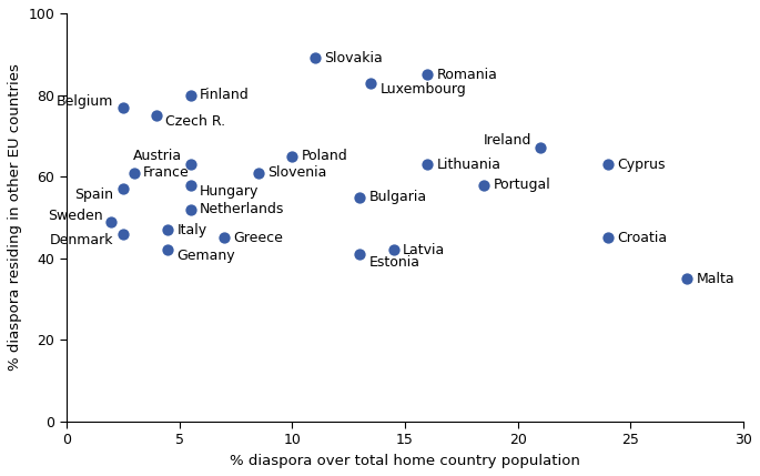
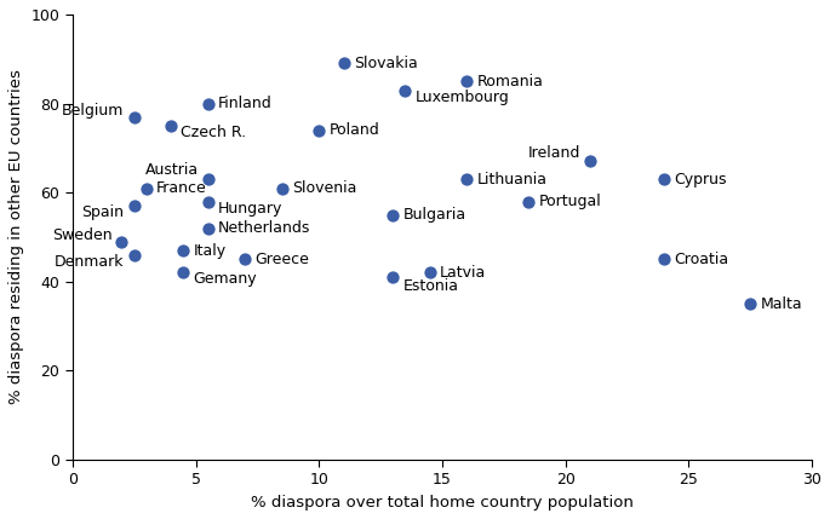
10: 65 -> 74
